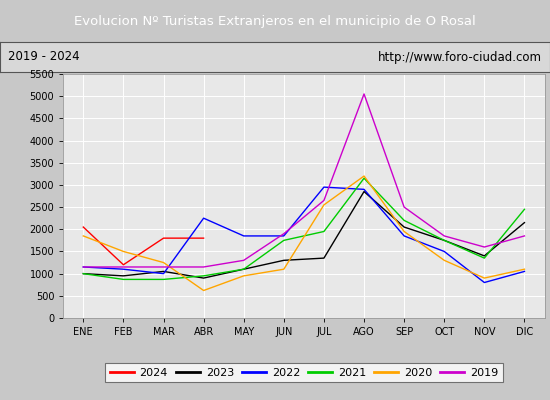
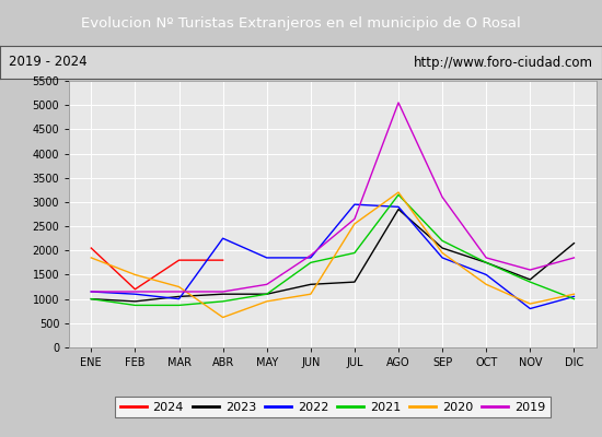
2023/ABR: 900 -> 1100
2019/SEP: 2500 -> 3100
2021/DIC: 2450 -> 1000
